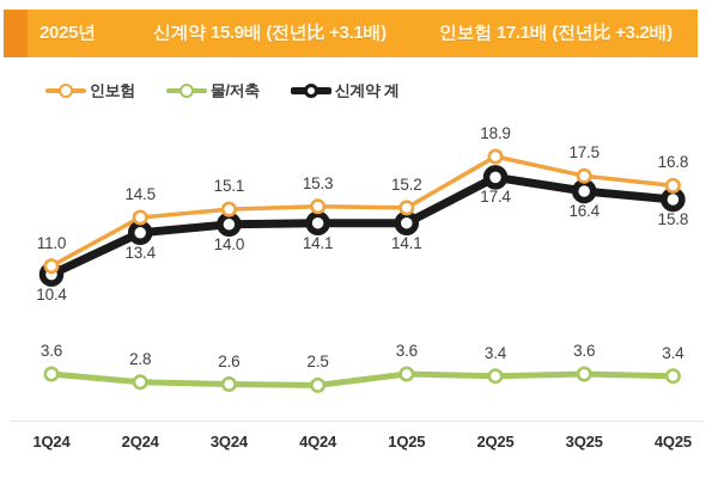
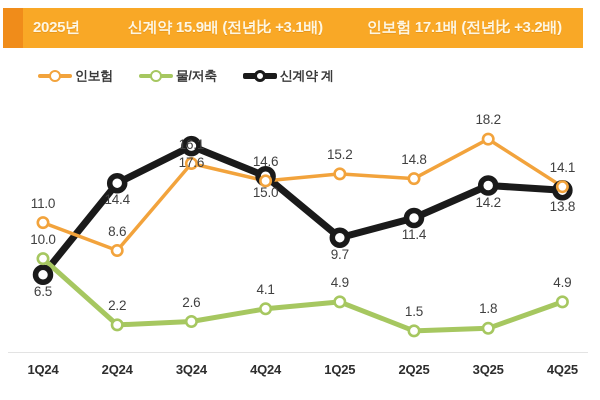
신계약 계/1Q24: 10.4 -> 6.5
물/저축/1Q24: 3.6 -> 10.0
인보험/2Q24: 14.5 -> 8.6
신계약 계/2Q24: 13.4 -> 14.4
물/저축/2Q24: 2.8 -> 2.2
인보험/3Q24: 15.1 -> 16.1
신계약 계/3Q24: 14.0 -> 17.6
인보험/4Q24: 15.3 -> 14.6
신계약 계/4Q24: 14.1 -> 15.0
물/저축/4Q24: 2.5 -> 4.1
신계약 계/1Q25: 14.1 -> 9.7
물/저축/1Q25: 3.6 -> 4.9
인보험/2Q25: 18.9 -> 14.8
신계약 계/2Q25: 17.4 -> 11.4
물/저축/2Q25: 3.4 -> 1.5
인보험/3Q25: 17.5 -> 18.2
신계약 계/3Q25: 16.4 -> 14.2
물/저축/3Q25: 3.6 -> 1.8
인보험/4Q25: 16.8 -> 14.1
신계약 계/4Q25: 15.8 -> 13.8
물/저축/4Q25: 3.4 -> 4.9
